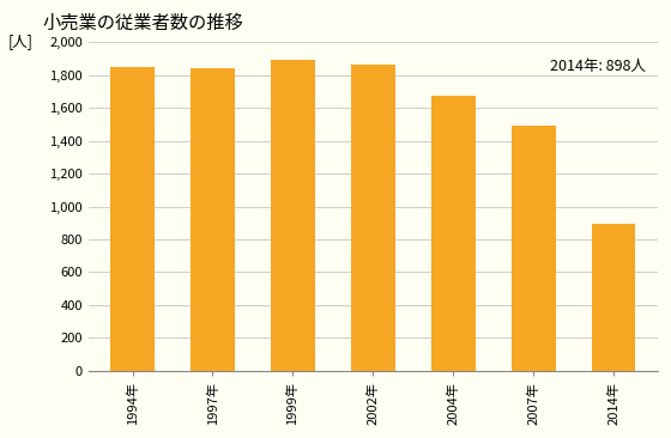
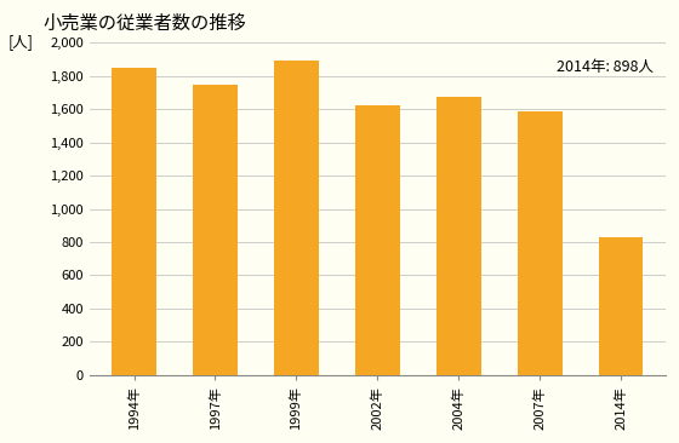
1997年: 1,840 -> 1,750
2002年: 1,860 -> 1,620
2007年: 1,490 -> 1,590
2014年: 900 -> 830
